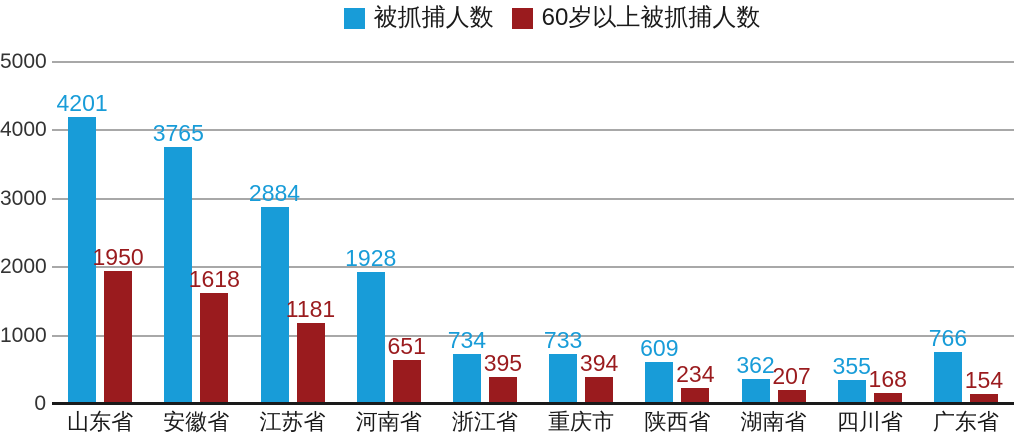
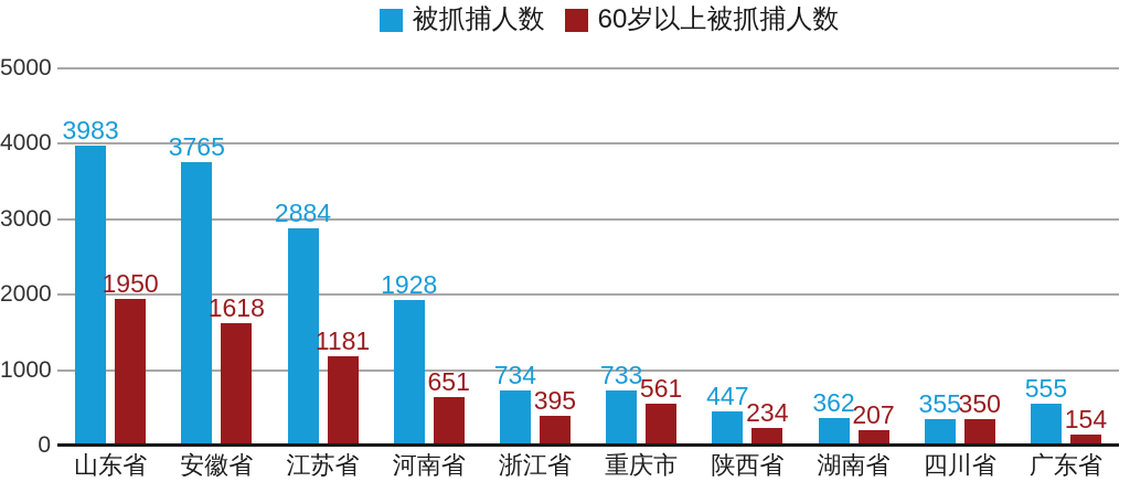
被抓捕人数/山东省: 4201 -> 3983
60岁以上被抓捕人数/重庆市: 394 -> 561
被抓捕人数/陕西省: 609 -> 447
60岁以上被抓捕人数/四川省: 168 -> 350
被抓捕人数/广东省: 766 -> 555
